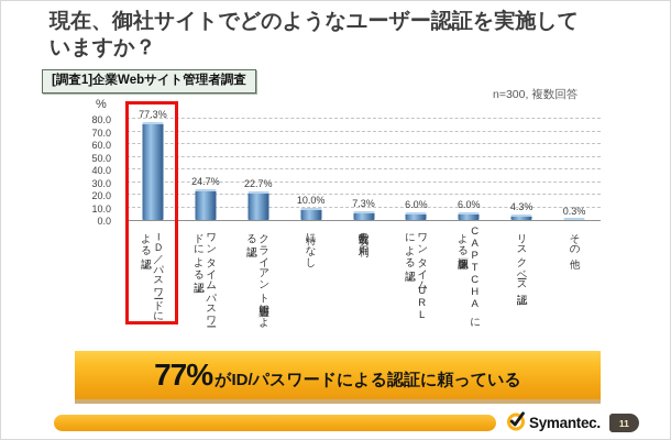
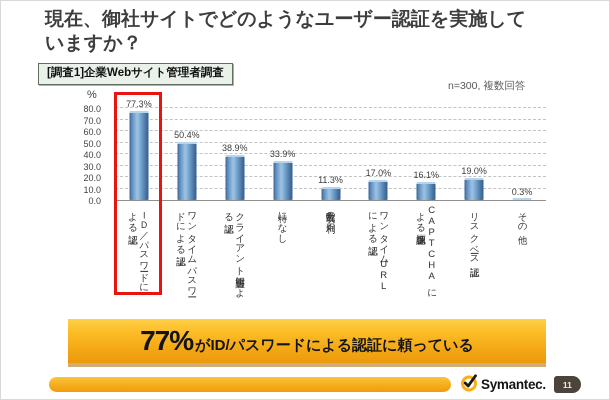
ワンタイムパスワードによる認証: 24.7% -> 50.4%
クライアント証明書による認証: 22.7% -> 38.9%
特になし: 10.0% -> 33.9%
乱数表の利用: 7.3% -> 11.3%
ワンタイムURLによる認証: 6.0% -> 17.0%
CAPTCHAによる画像認証: 6.0% -> 16.1%
リスクベース認証: 4.3% -> 19.0%
